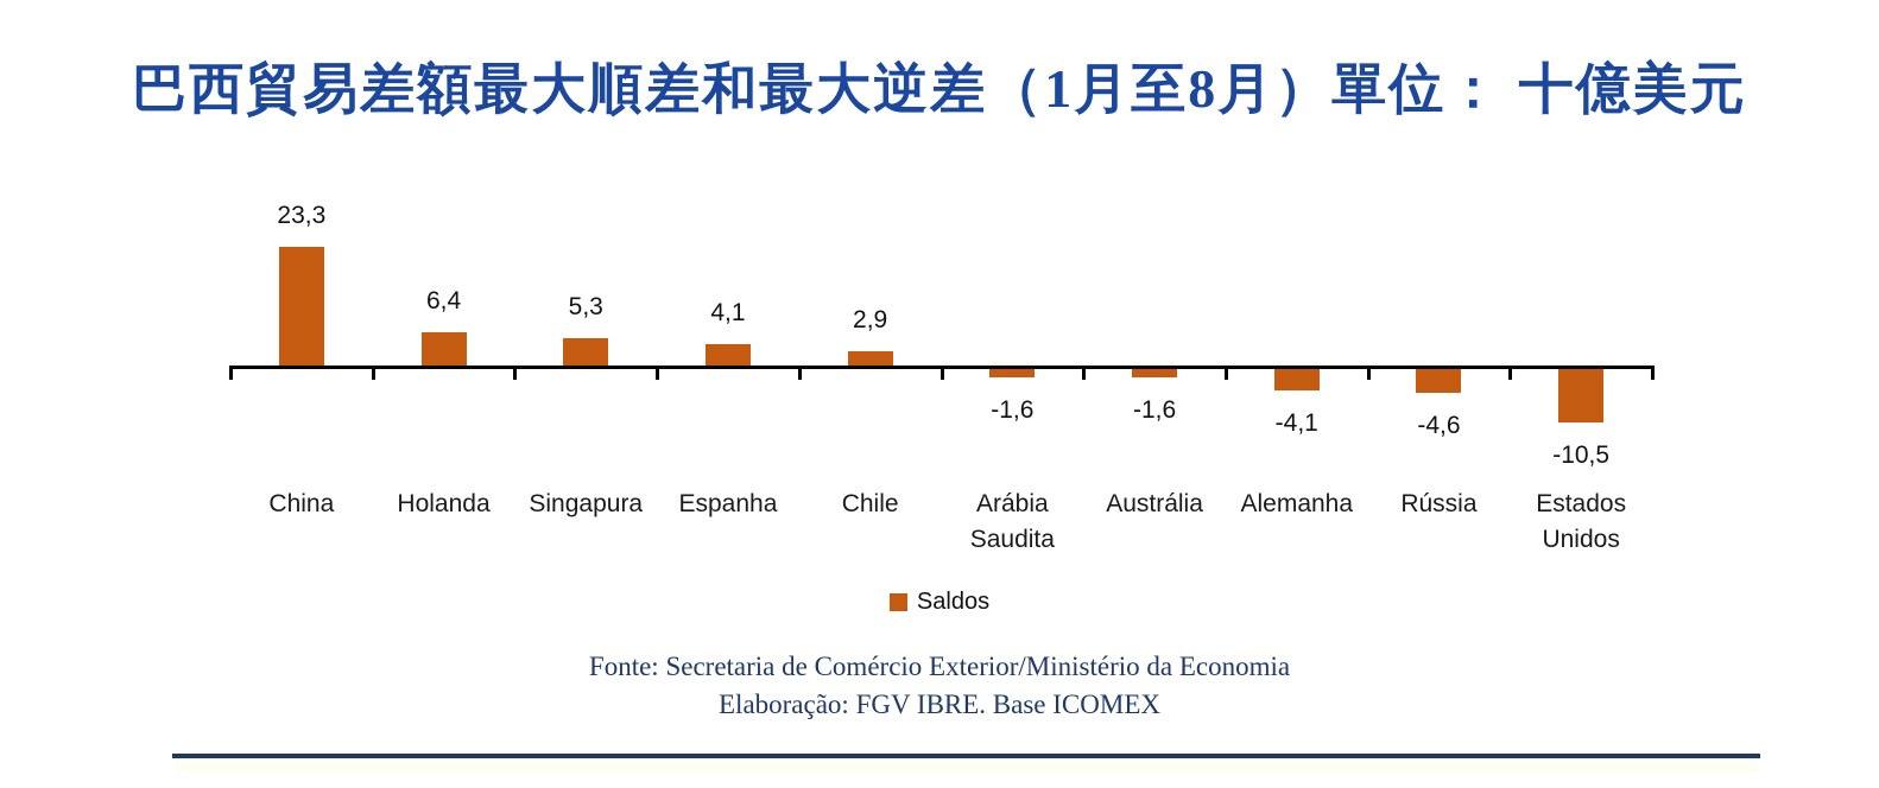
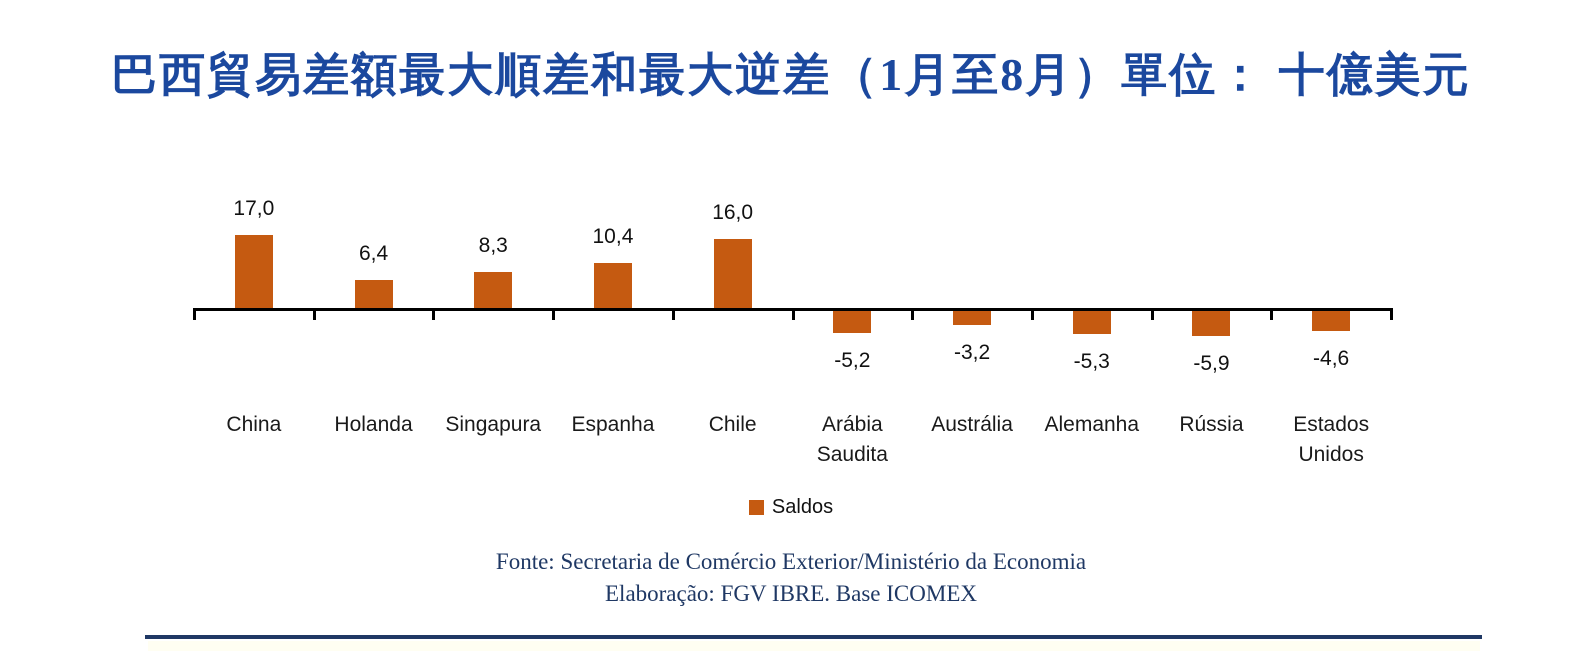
China: 23,3 -> 17,0
Singapura: 5,3 -> 8,3
Espanha: 4,1 -> 10,4
Chile: 2,9 -> 16,0
Arábia Saudita: -1,6 -> -5,2
Austrália: -1,6 -> -3,2
Alemanha: -4,1 -> -5,3
Rússia: -4,6 -> -5,9
Estados Unidos: -10,5 -> -4,6
